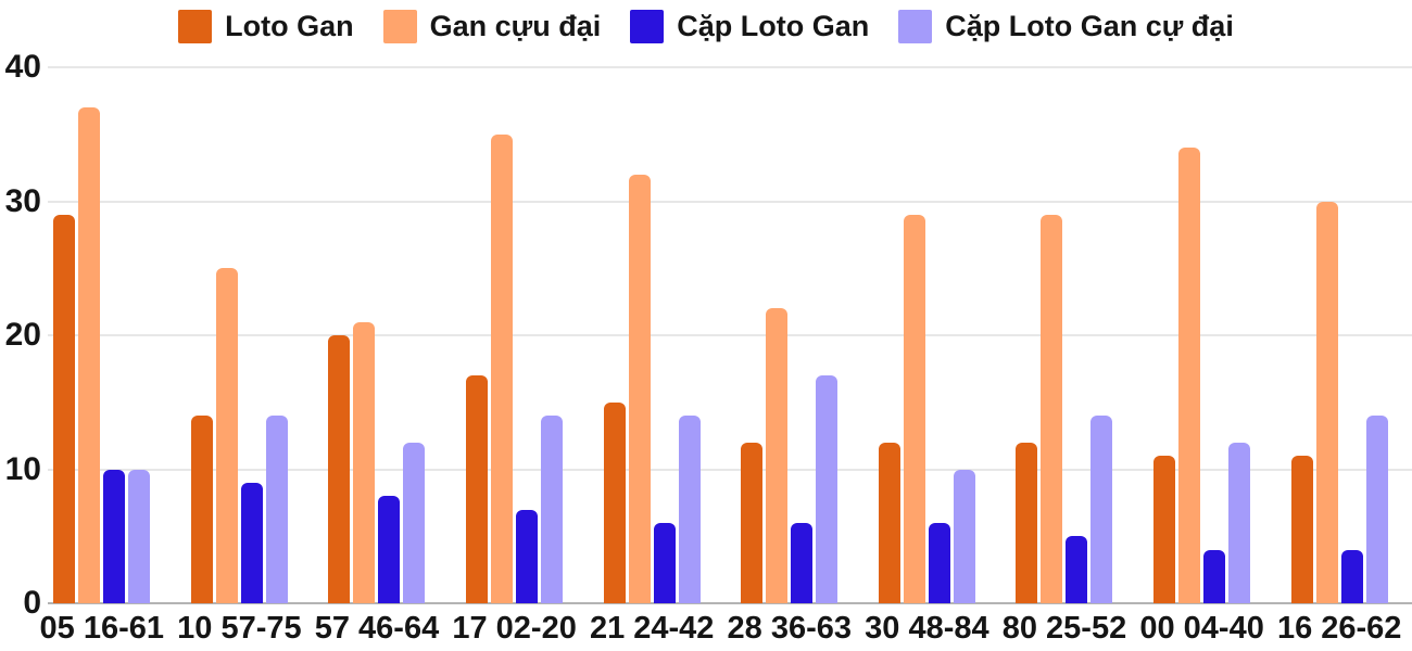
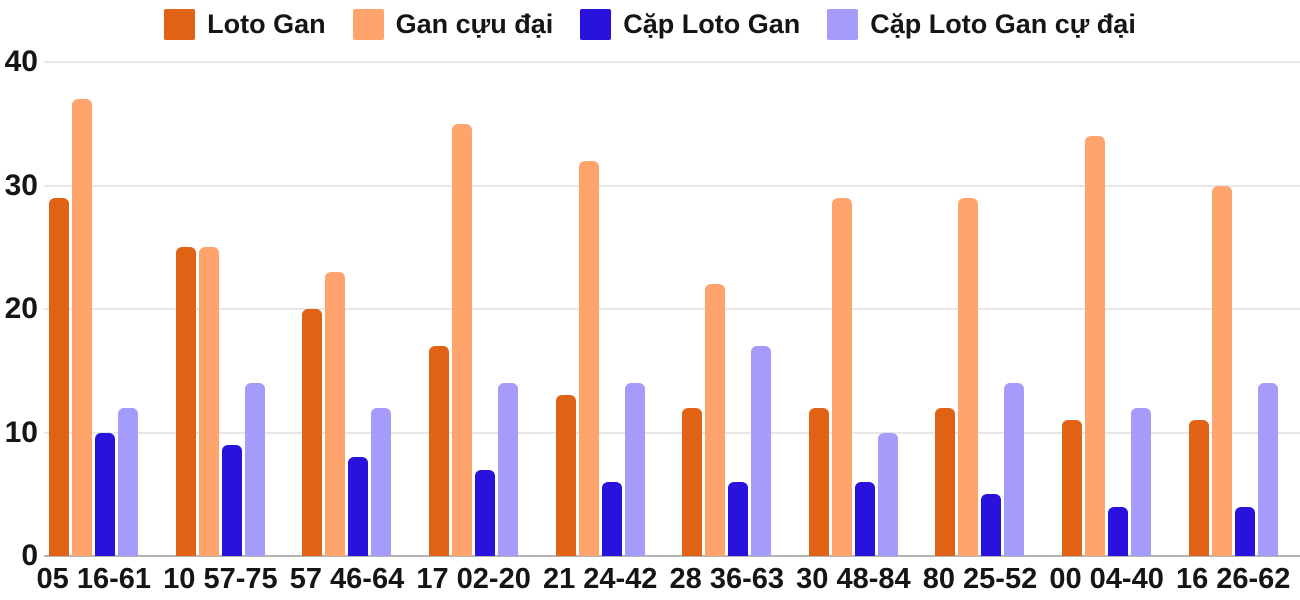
Cặp Loto Gan cự đại/05 16-61: 10 -> 12
Loto Gan/10 57-75: 14 -> 25
Gan cựu đại/57 46-64: 21 -> 23
Loto Gan/21 24-42: 15 -> 13
